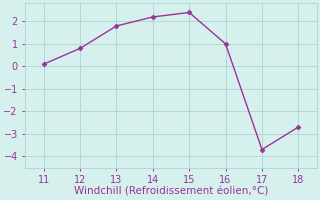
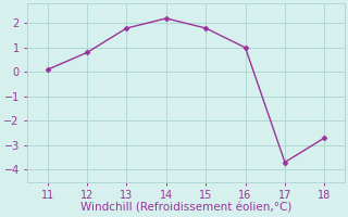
15: 2.4 -> 1.8
